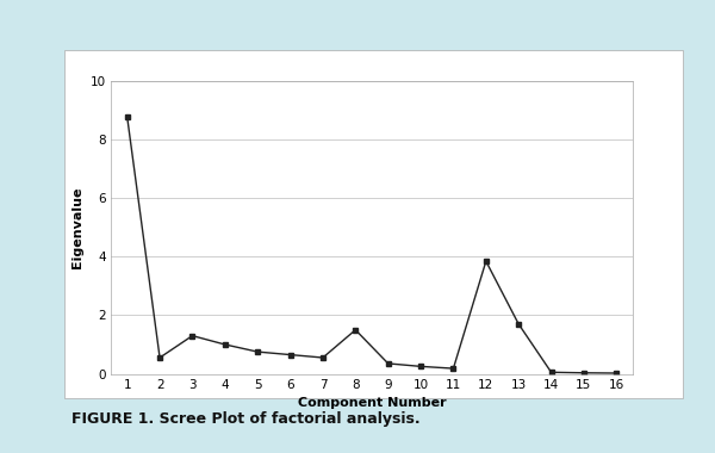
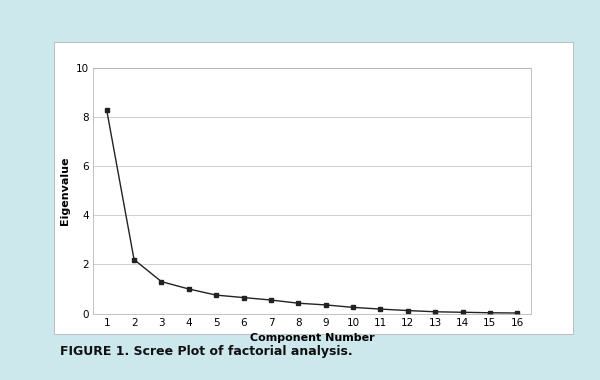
1: 8.80 -> 8.30
2: 0.55 -> 2.20
8: 1.50 -> 0.42
12: 3.85 -> 0.12
13: 1.70 -> 0.07
